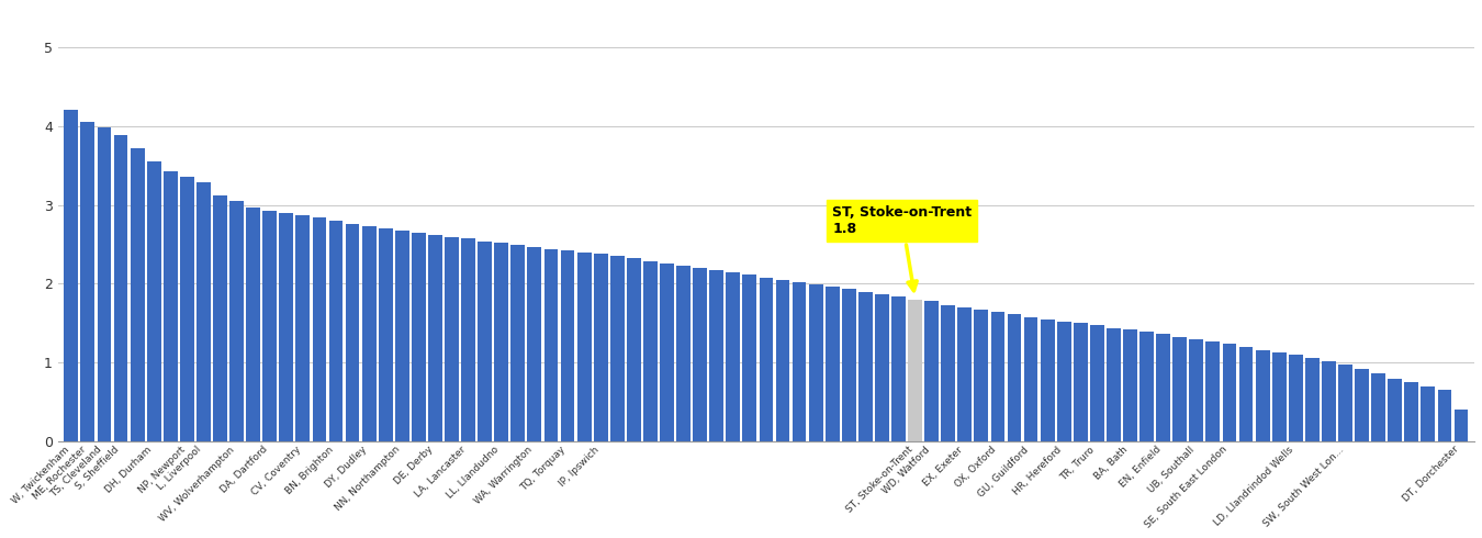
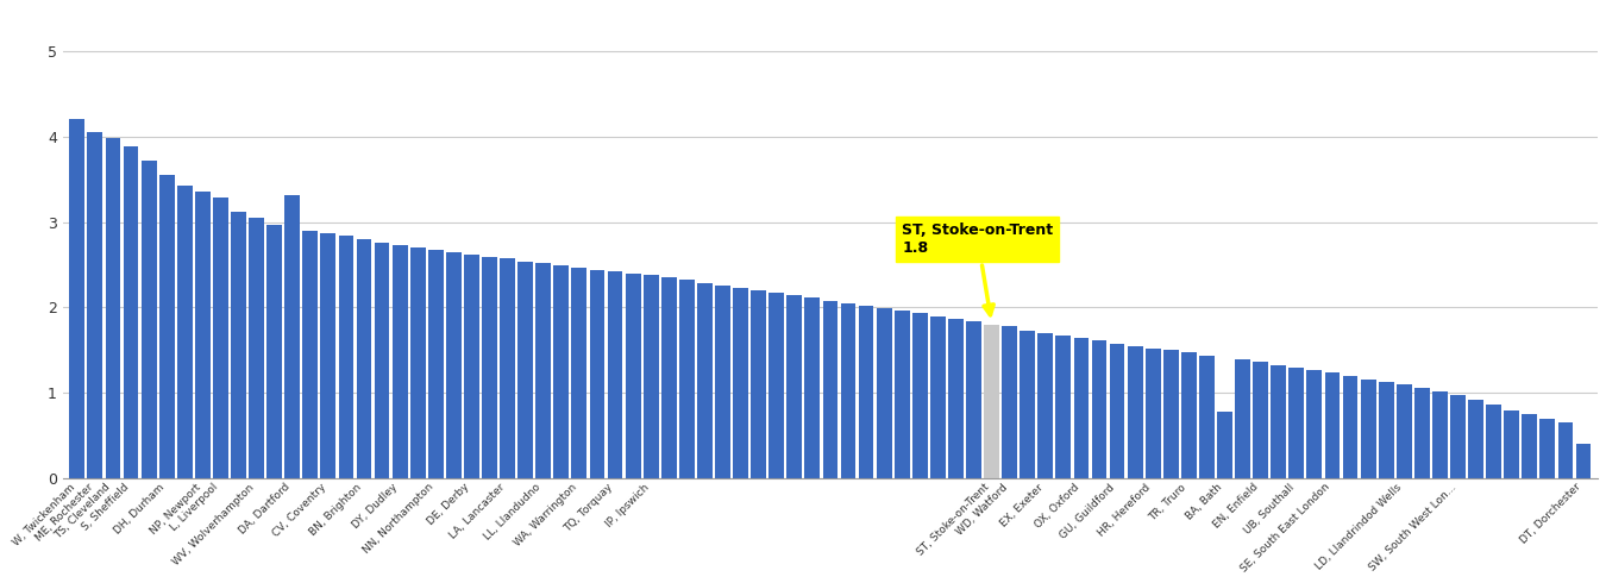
DA, Dartford: 2.93 -> 3.32
BA, Bath: 1.42 -> 0.78
